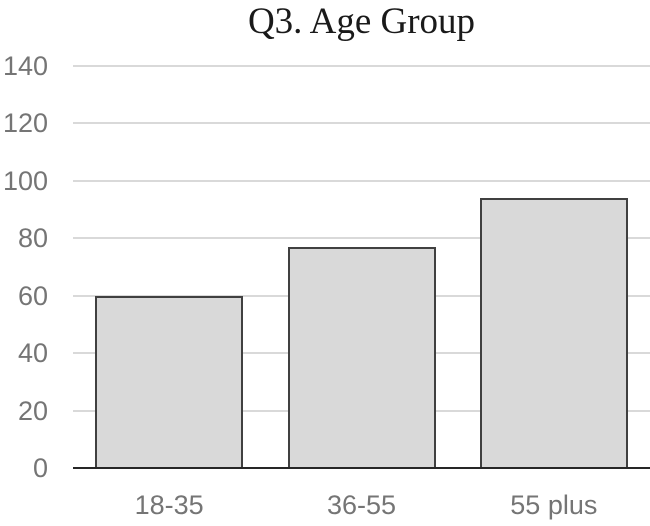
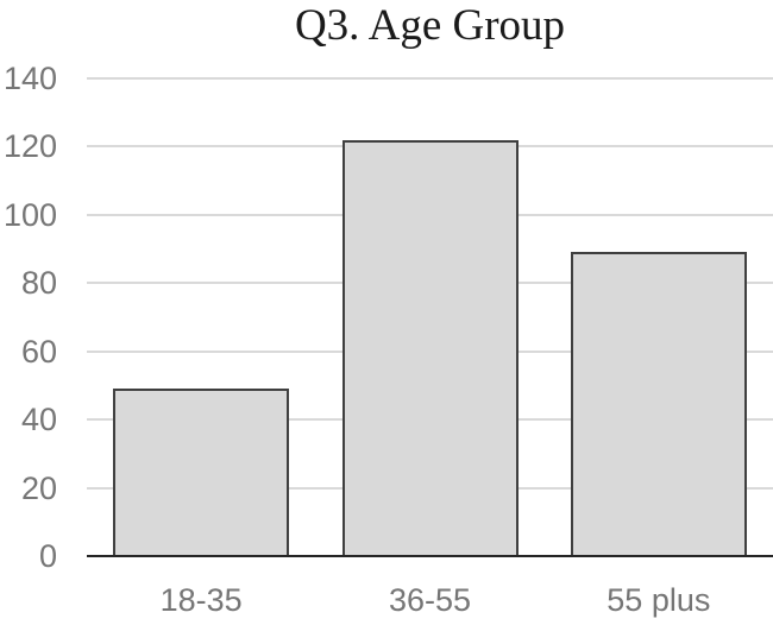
18-35: 60 -> 49
36-55: 77 -> 122
55 plus: 94 -> 89
